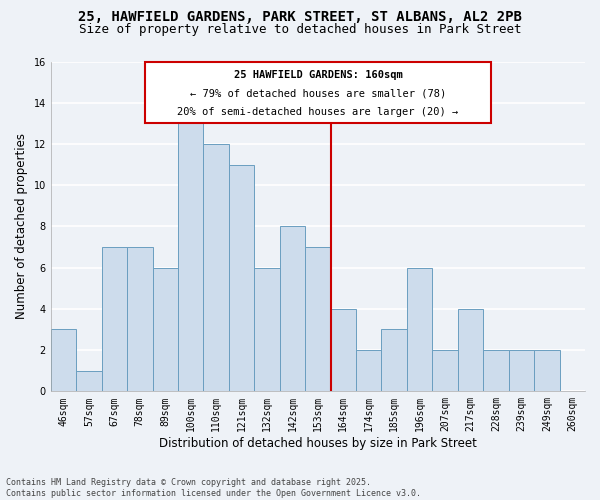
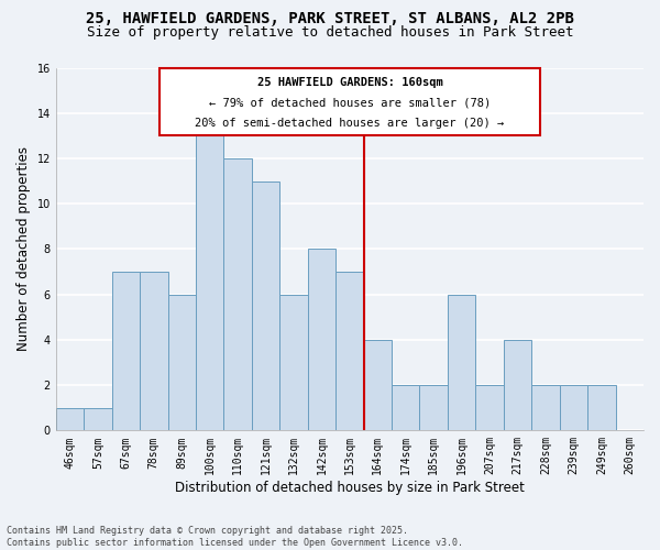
46sqm: 3 -> 1
185sqm: 3 -> 2
